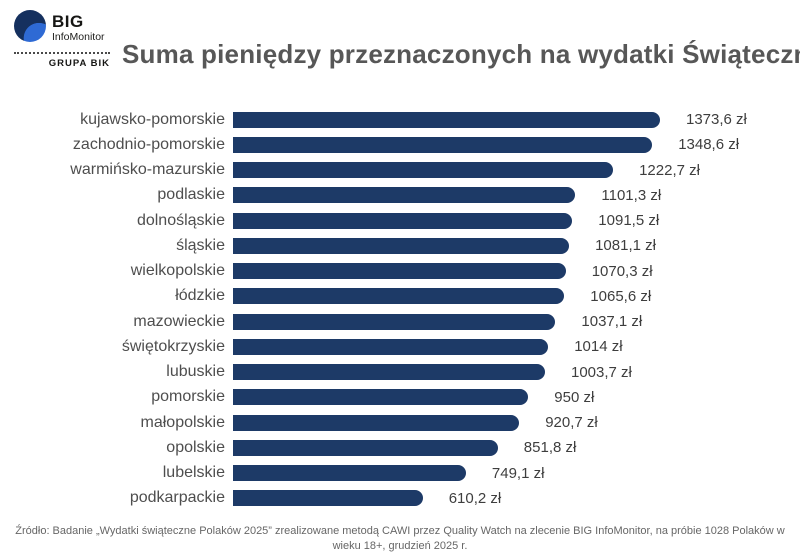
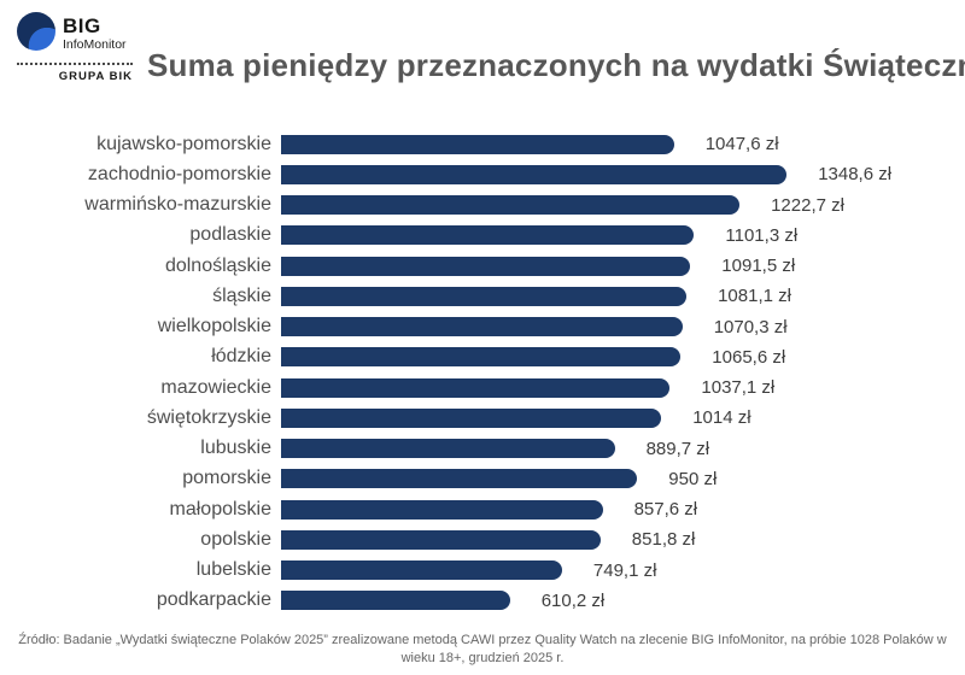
kujawsko-pomorskie: 1373,6 -> 1047,6
lubuskie: 1003,7 -> 889,7
małopolskie: 920,7 -> 857,6
